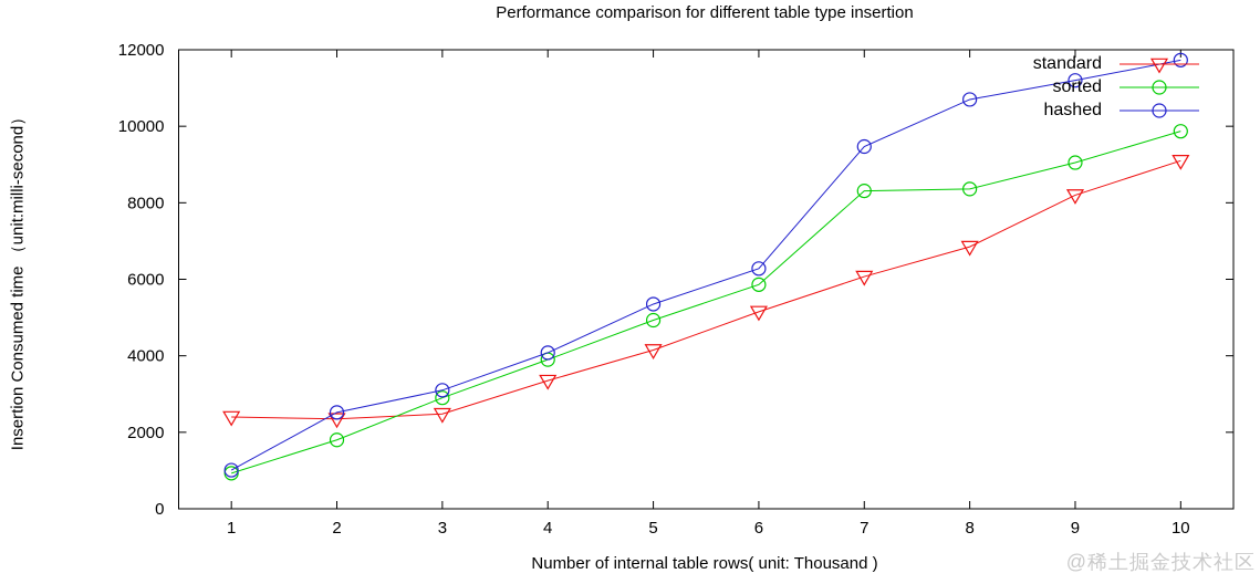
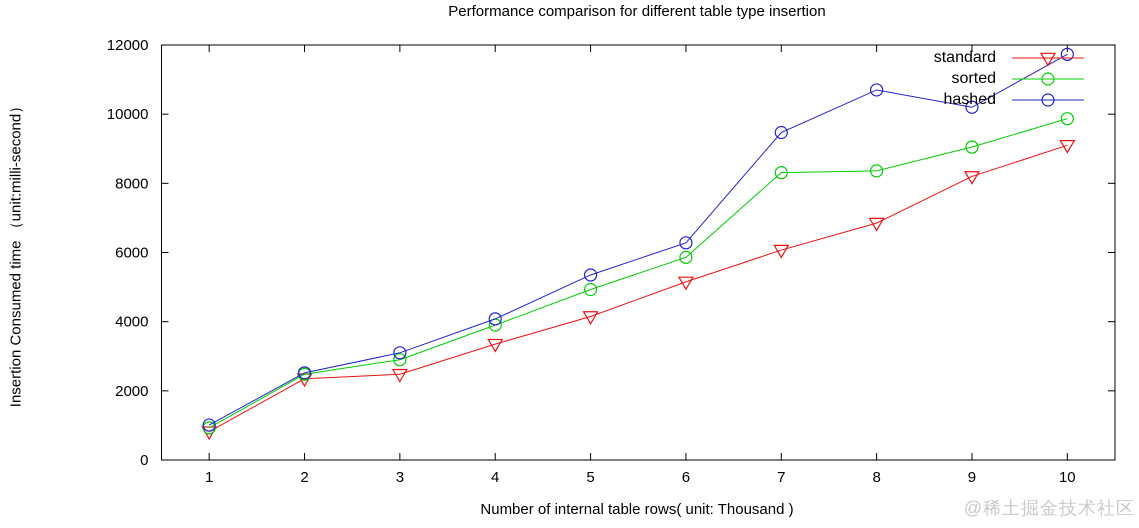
standard/1: 2400 -> 800
sorted/2: 1800 -> 2500
hashed/9: 11200 -> 10200
